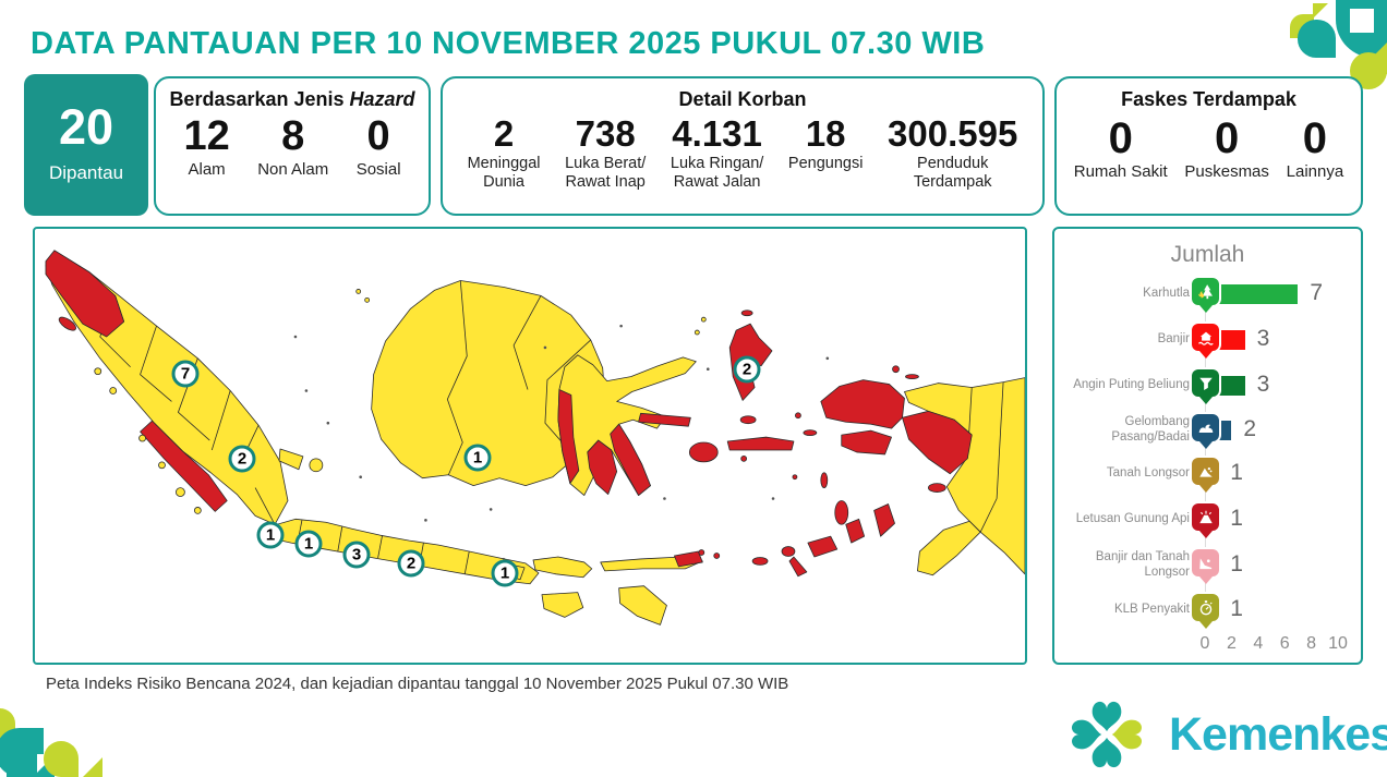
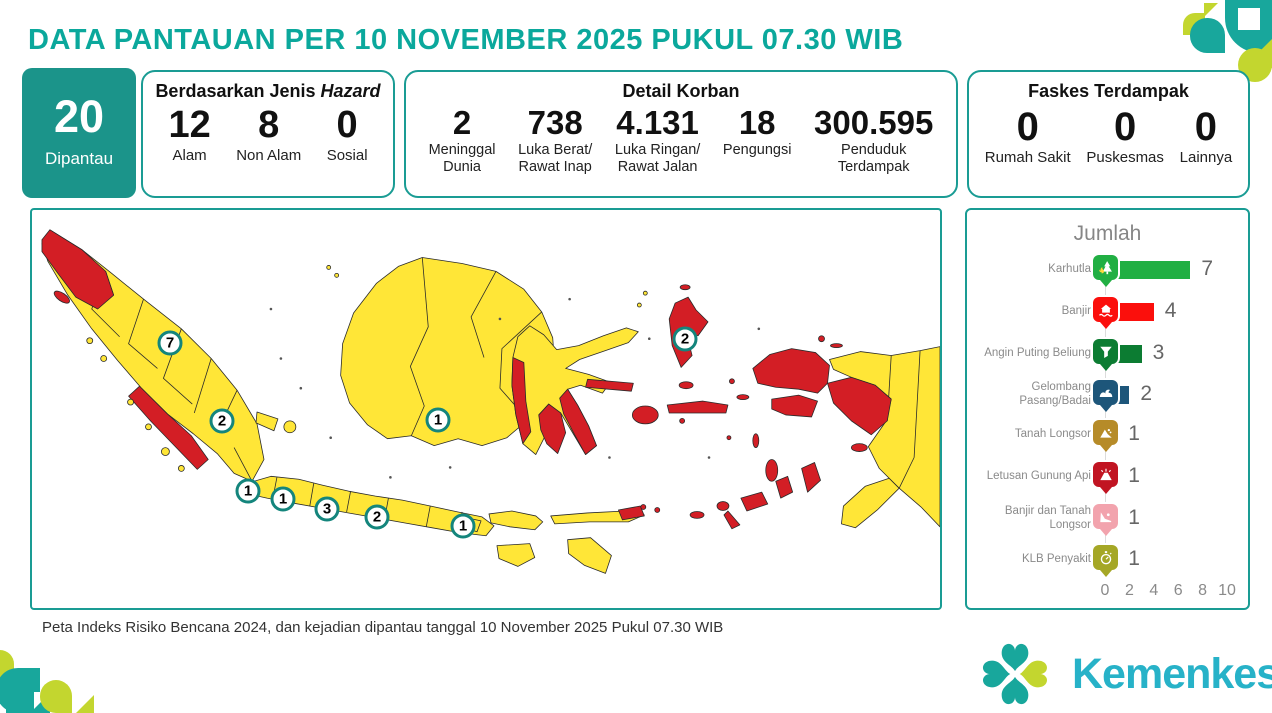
Banjir: 3 -> 4
